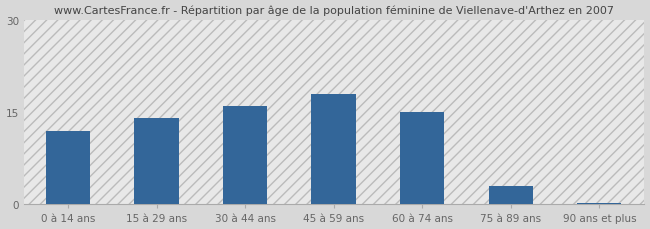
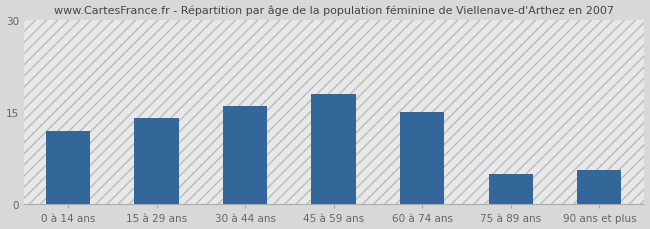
75 à 89 ans: 3.0 -> 5.0
90 ans et plus: 0.3 -> 5.6
